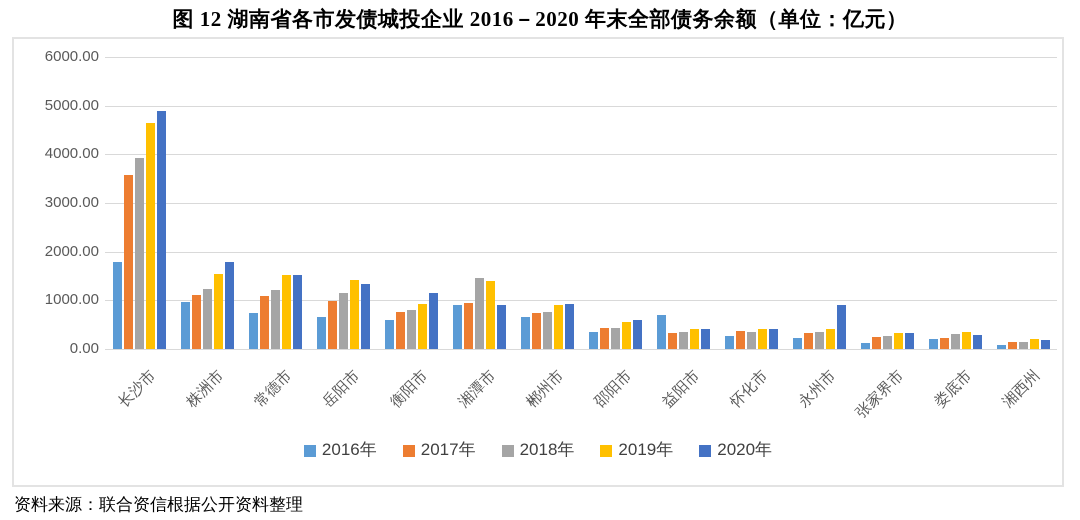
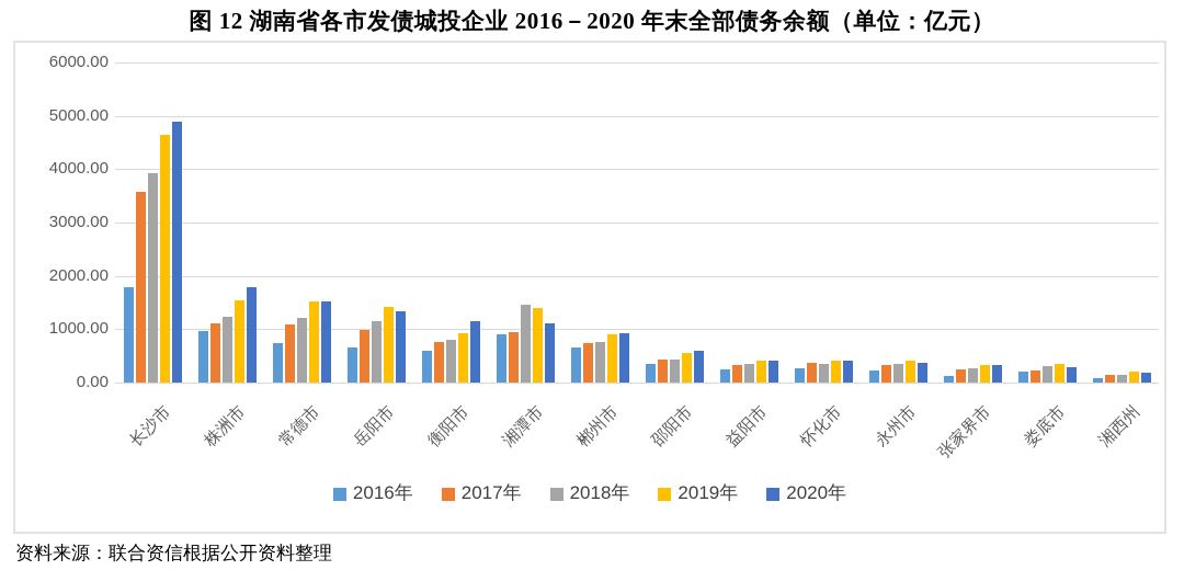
2020年/湘潭市: 900 -> 1100
2016年/益阳市: 700 -> 200
2020年/永州市: 900 -> 400
